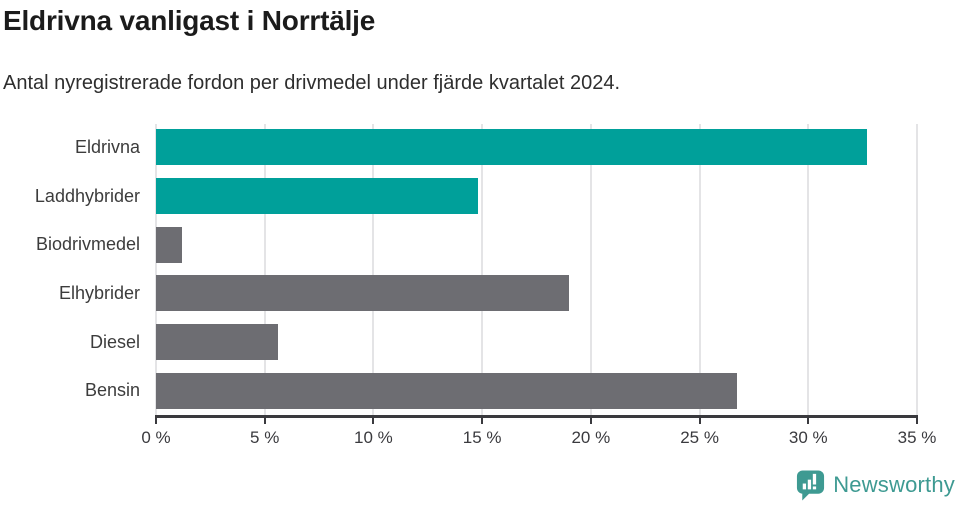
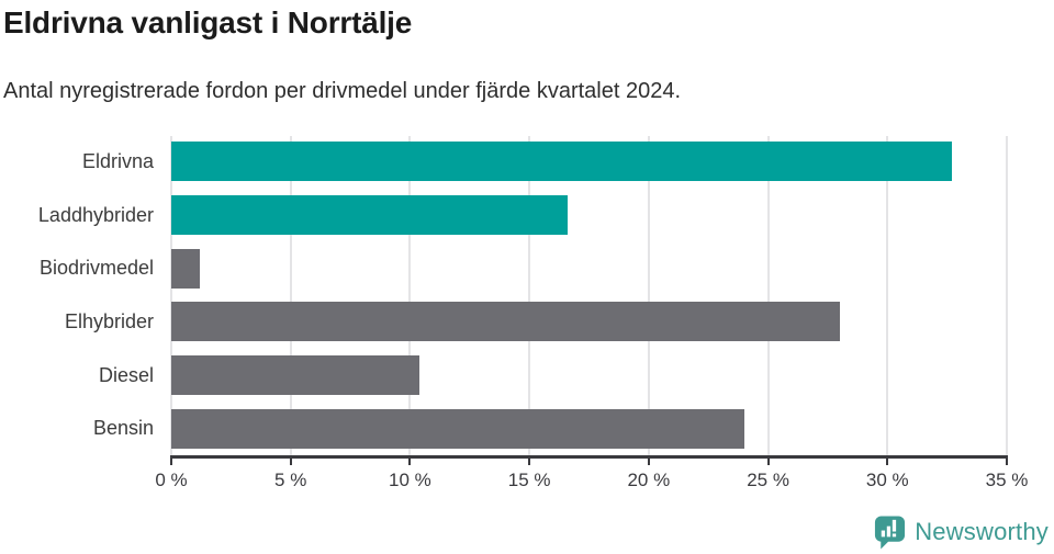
Laddhybrider: 14.8% -> 16.6%
Elhybrider: 19.0% -> 28.0%
Diesel: 5.6% -> 10.4%
Bensin: 26.7% -> 24.0%
